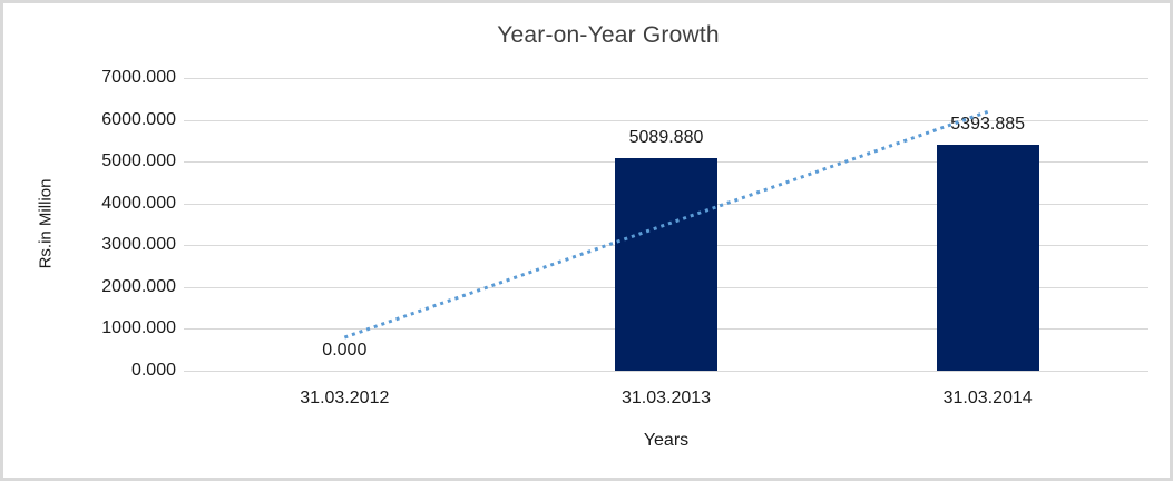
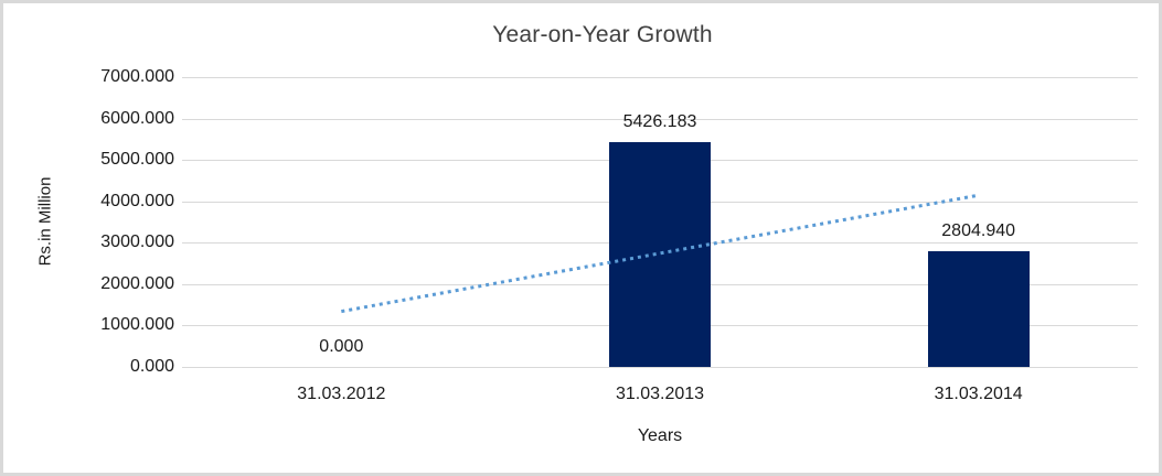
31.03.2013: 5089.880 -> 5426.183
31.03.2014: 5393.885 -> 2804.940
